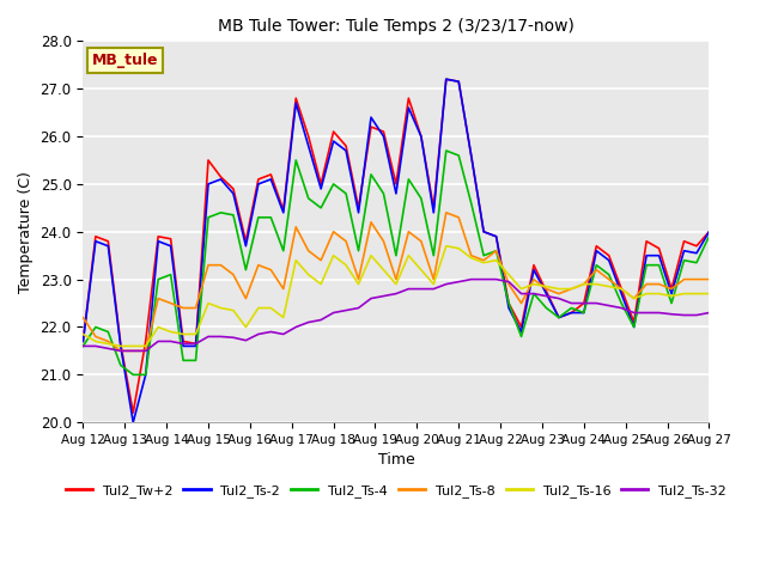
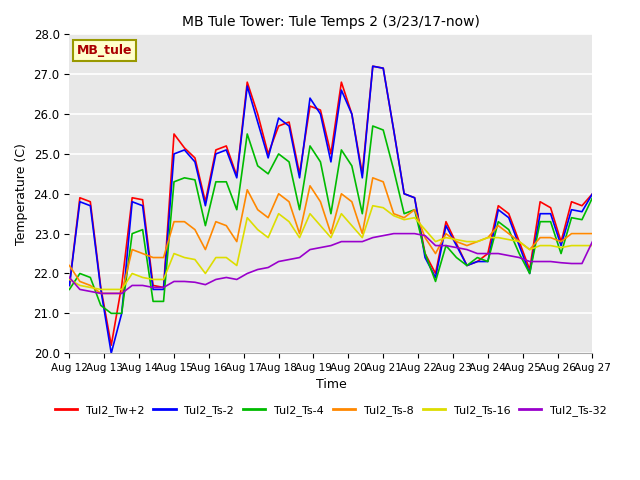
Tul2_Ts-32/Aug 12: 21.60 -> 21.90
Tul2_Tw+2/Aug 18: 26.10 -> 25.70
Tul2_Ts-32/Aug 27: 22.30 -> 22.80
